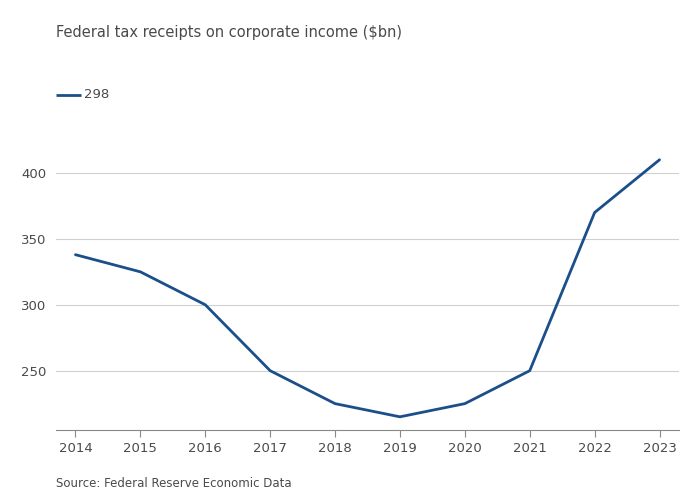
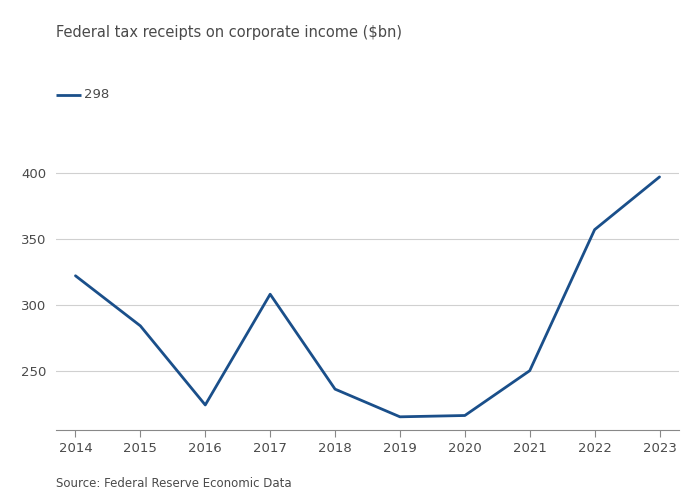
2014: 338 -> 322
2015: 325 -> 284
2016: 300 -> 224
2017: 250 -> 308
2018: 225 -> 236
2020: 225 -> 216
2022: 370 -> 357
2023: 410 -> 397
